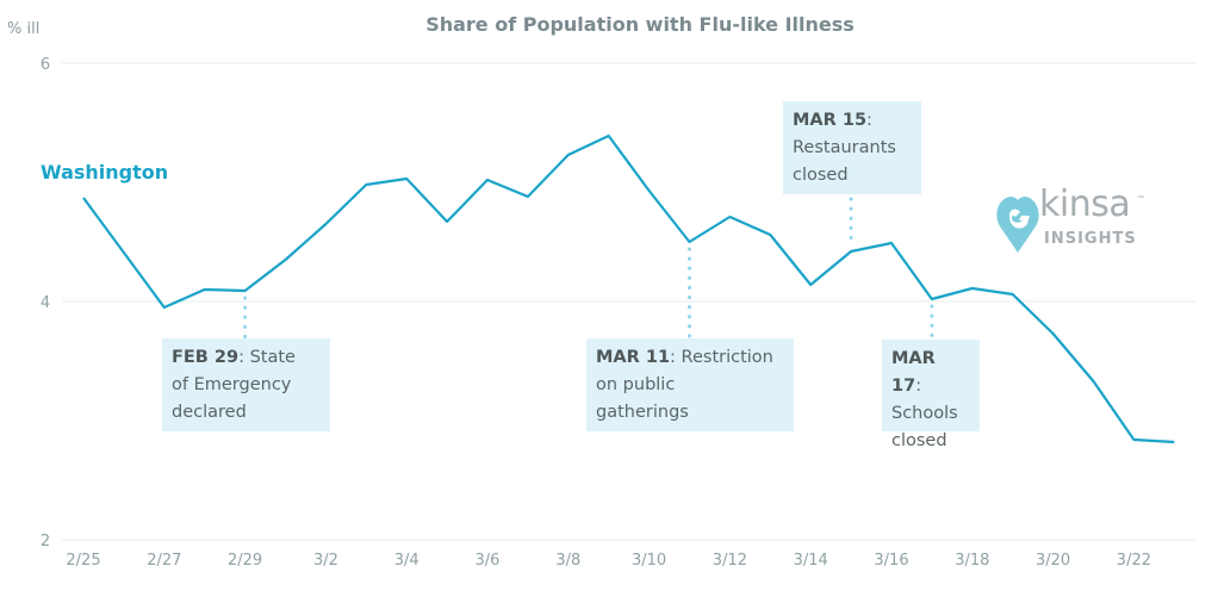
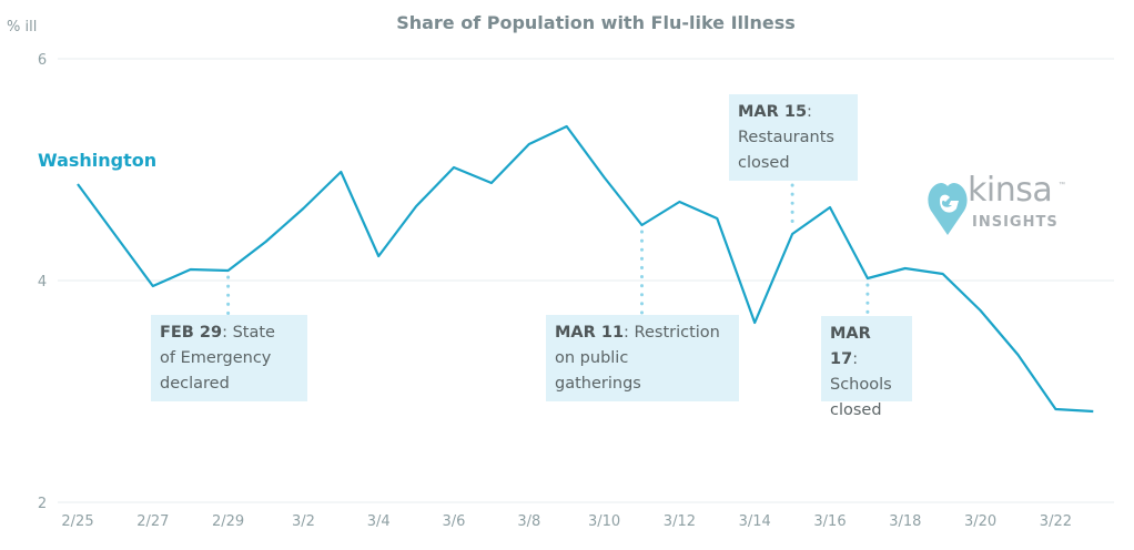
3/4: 5.03 -> 4.22
3/14: 4.14 -> 3.62
3/16: 4.49 -> 4.66
